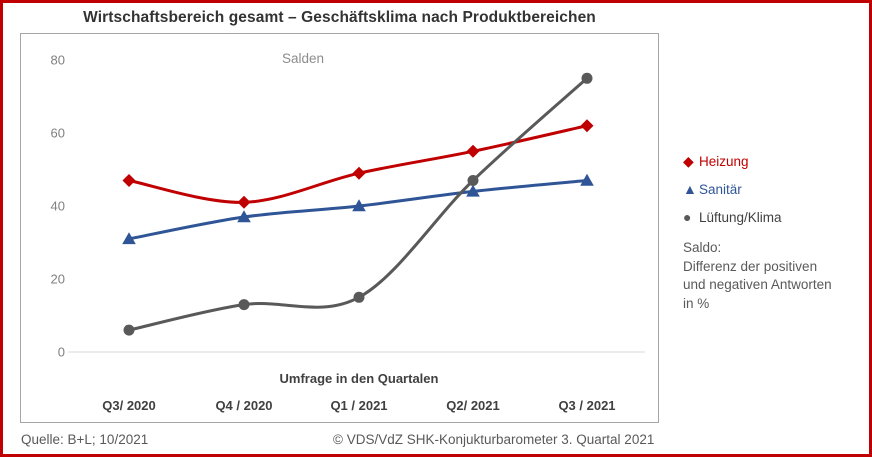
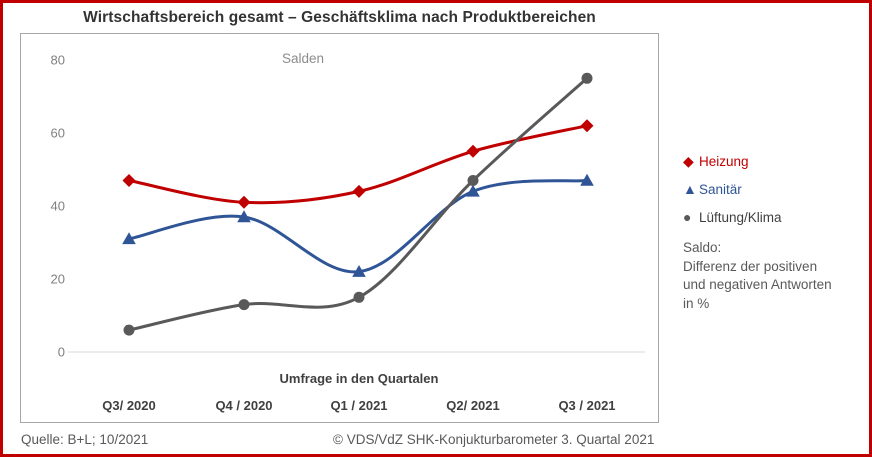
Heizung/Q1 / 2021: 49 -> 44
Sanitär/Q1 / 2021: 40 -> 22
